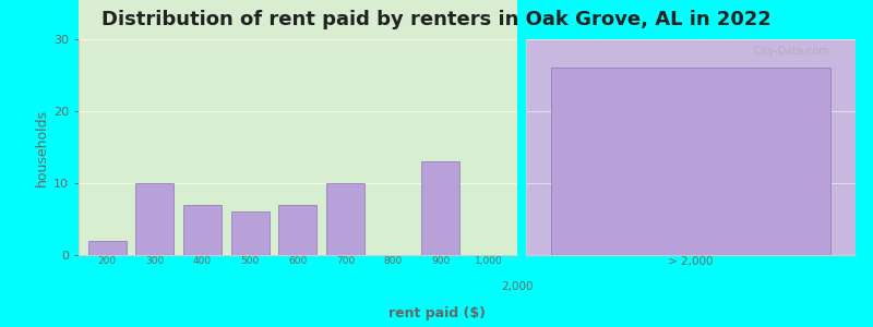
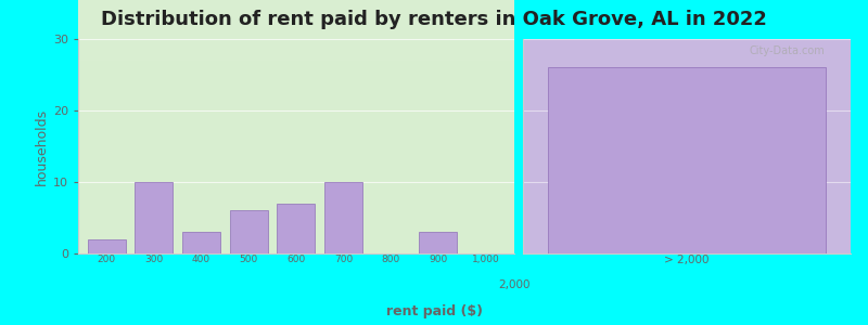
400: 7 -> 3
900: 13 -> 3
